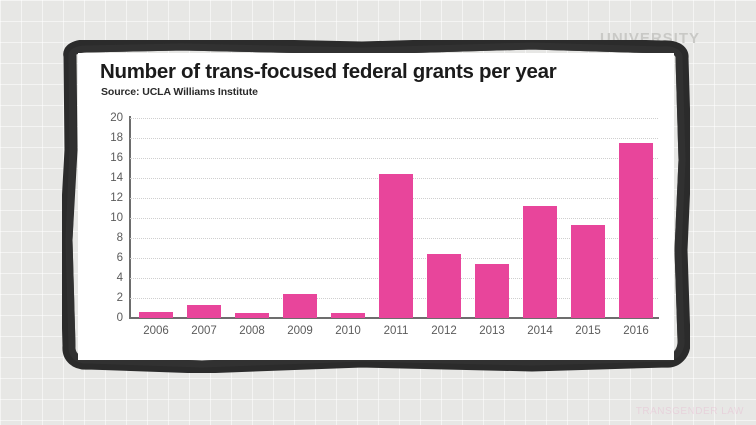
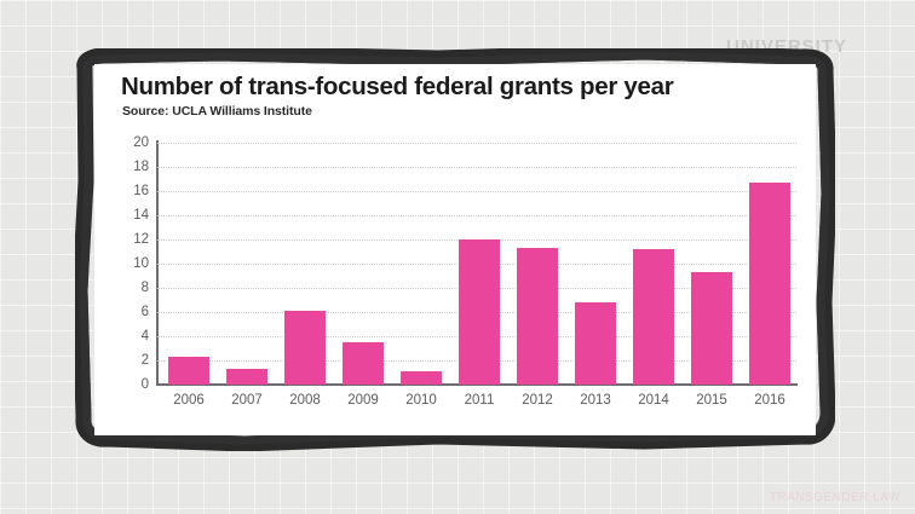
2006: 0.6 -> 2.3
2008: 0.5 -> 6.1
2009: 2.4 -> 3.5
2010: 0.5 -> 1.1
2011: 14.4 -> 12.0
2012: 6.4 -> 11.3
2013: 5.4 -> 6.8
2016: 17.5 -> 16.7
